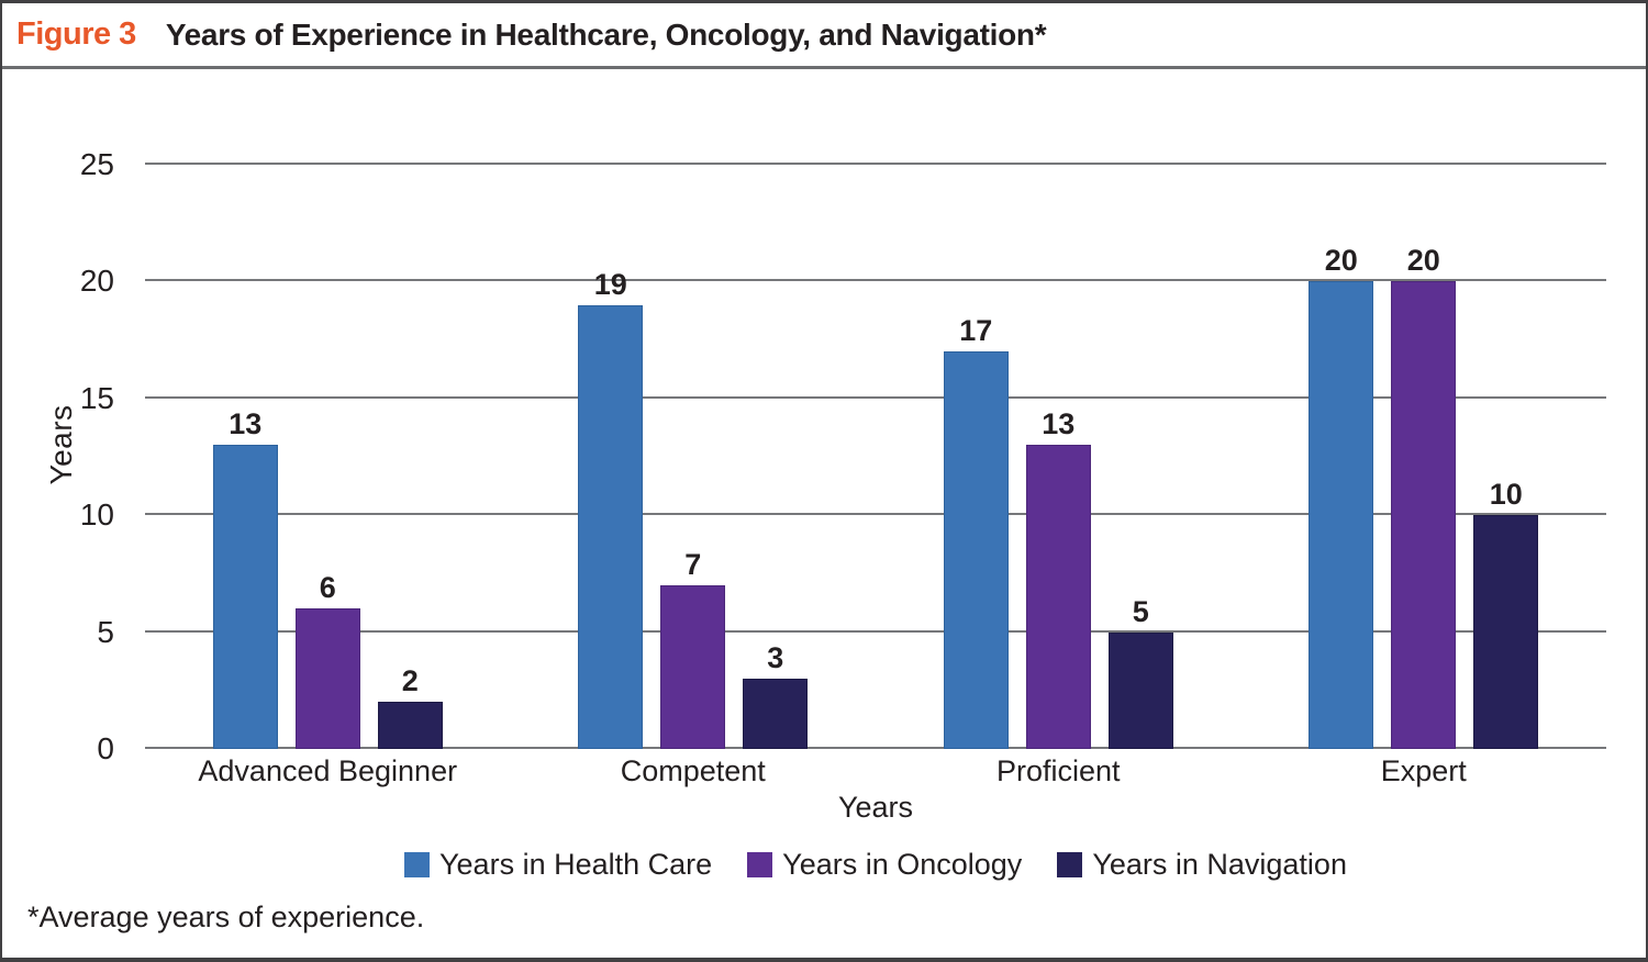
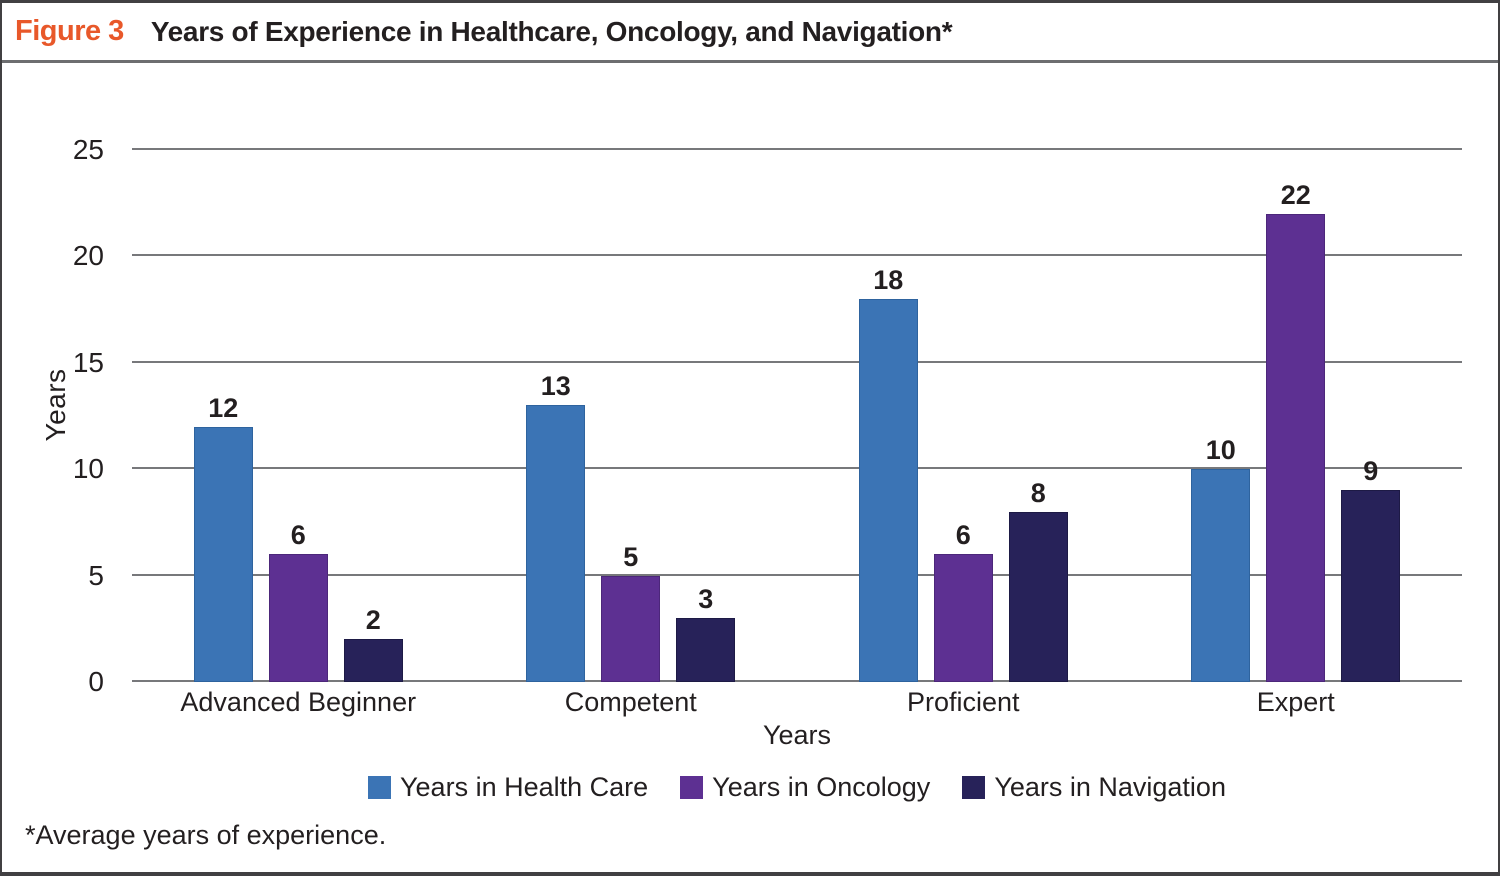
Years in Health Care/Advanced Beginner: 13 -> 12
Years in Health Care/Competent: 19 -> 13
Years in Oncology/Competent: 7 -> 5
Years in Health Care/Proficient: 17 -> 18
Years in Oncology/Proficient: 13 -> 6
Years in Navigation/Proficient: 5 -> 8
Years in Health Care/Expert: 20 -> 10
Years in Oncology/Expert: 20 -> 22
Years in Navigation/Expert: 10 -> 9
